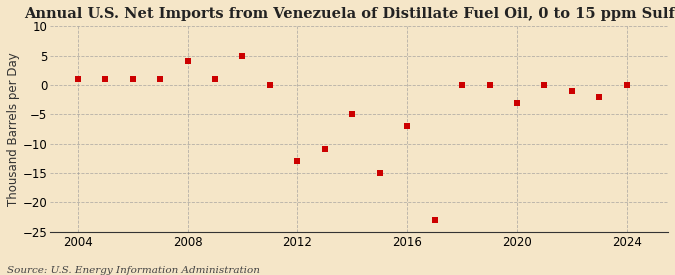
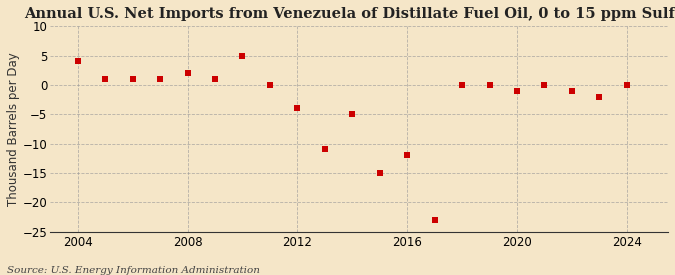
2004: 1 -> 4
2008: 4 -> 2
2012: -13 -> -4
2016: -7 -> -12
2020: -3 -> -1
